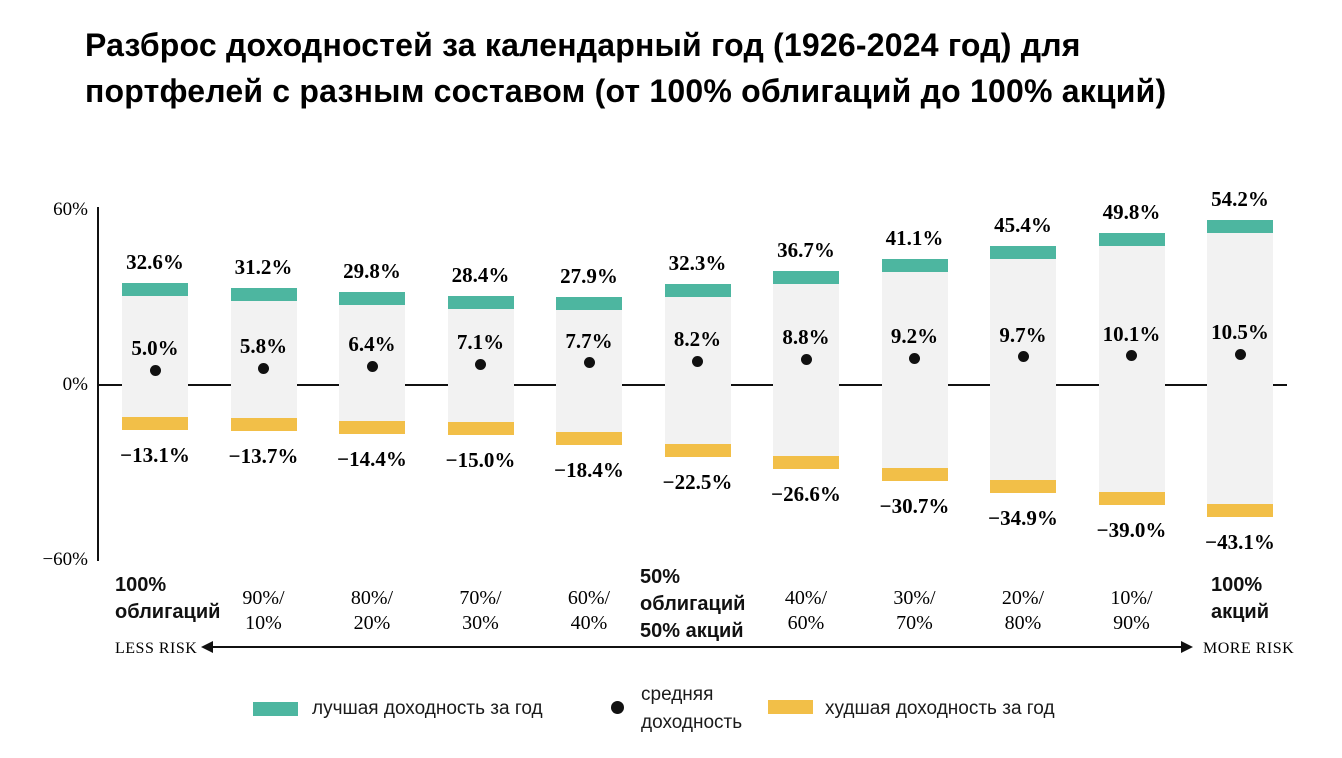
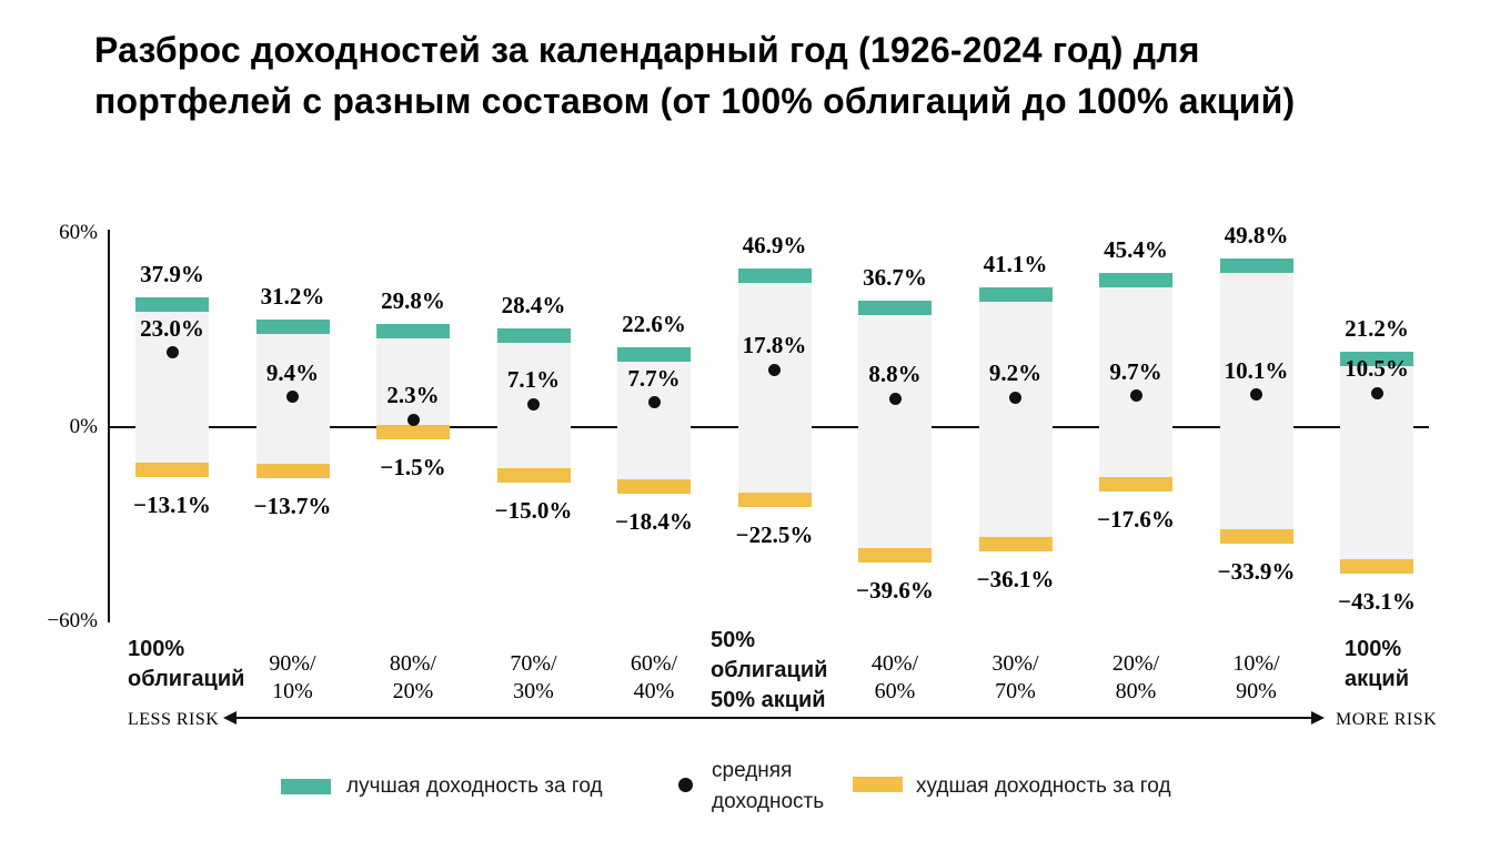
лучшая доходность за год/100% облигаций: 32.6% -> 37.9%
средняя доходность/100% облигаций: 5.0% -> 23.0%
средняя доходность/90%/10%: 5.8% -> 9.4%
средняя доходность/80%/20%: 6.4% -> 2.3%
худшая доходность за год/80%/20%: −14.4% -> −1.5%
лучшая доходность за год/60%/40%: 27.9% -> 22.6%
лучшая доходность за год/50% облигаций 50% акций: 32.3% -> 46.9%
средняя доходность/50% облигаций 50% акций: 8.2% -> 17.8%
худшая доходность за год/40%/60%: −26.6% -> −39.6%
худшая доходность за год/30%/70%: −30.7% -> −36.1%
худшая доходность за год/20%/80%: −34.9% -> −17.6%
худшая доходность за год/10%/90%: −39.0% -> −33.9%
лучшая доходность за год/100% акций: 54.2% -> 21.2%
